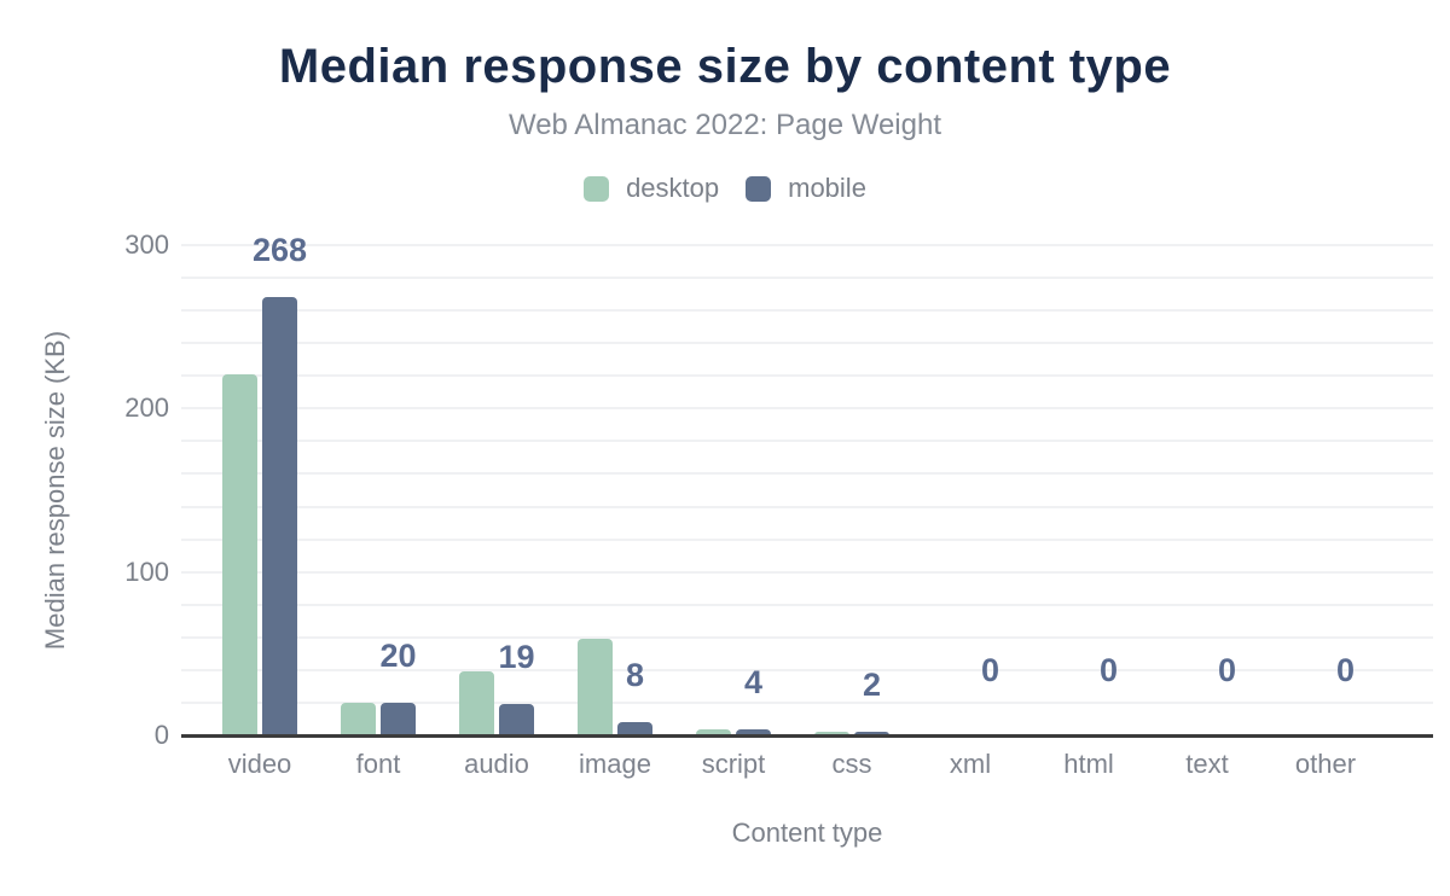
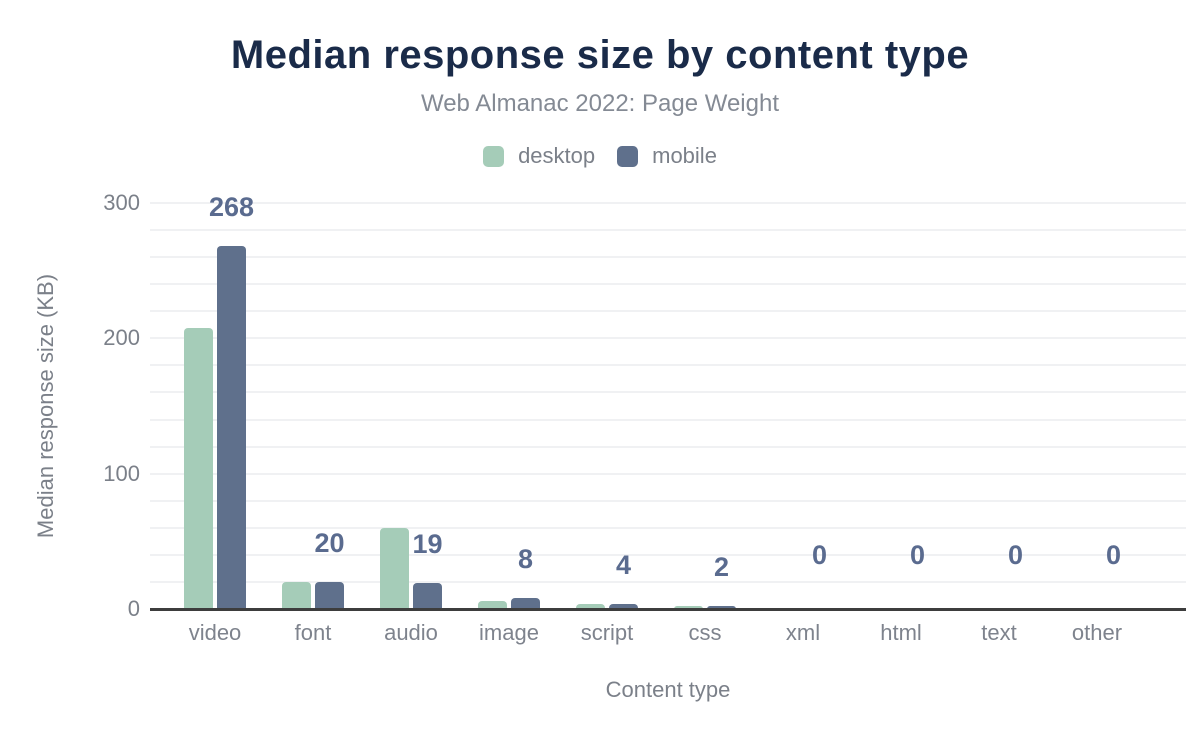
desktop/video: 221 -> 208
desktop/audio: 39 -> 60
desktop/image: 59 -> 6
